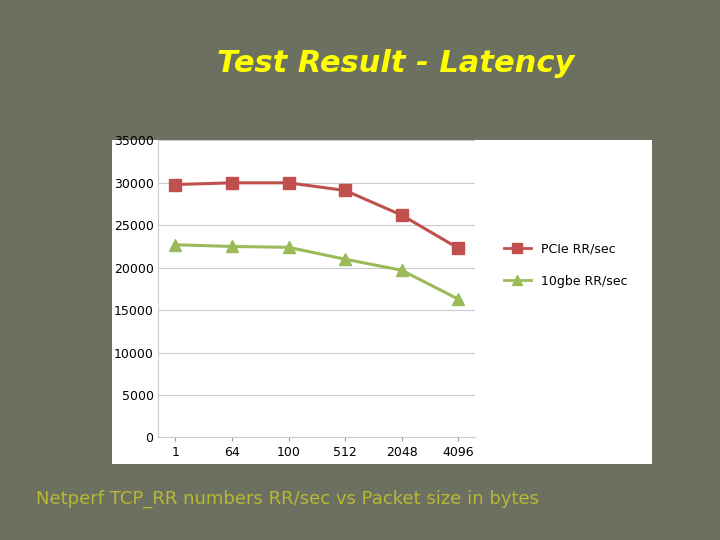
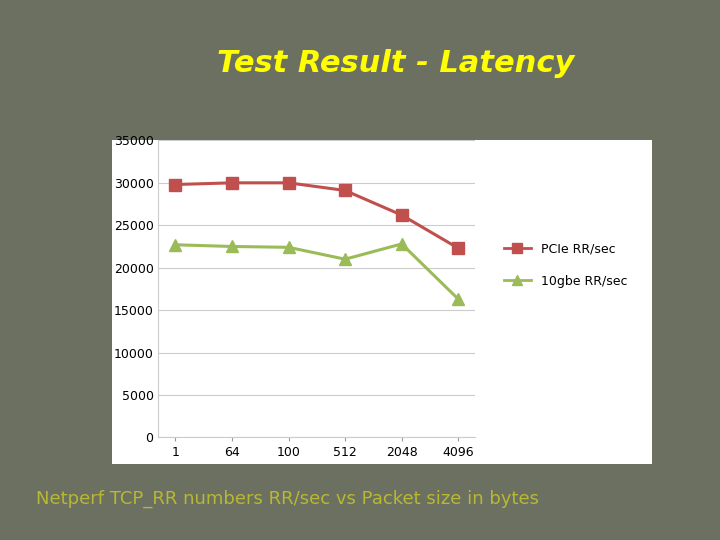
10gbe RR/sec/2048: 19700 -> 22800
